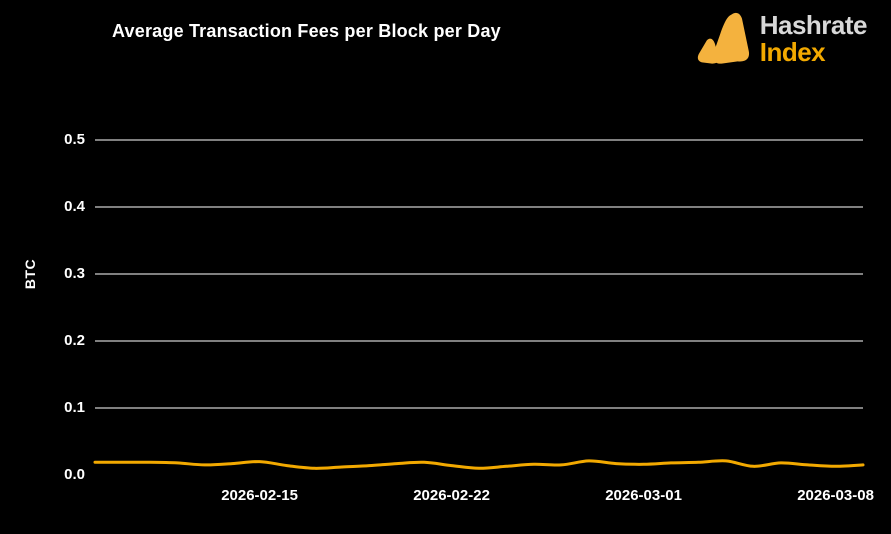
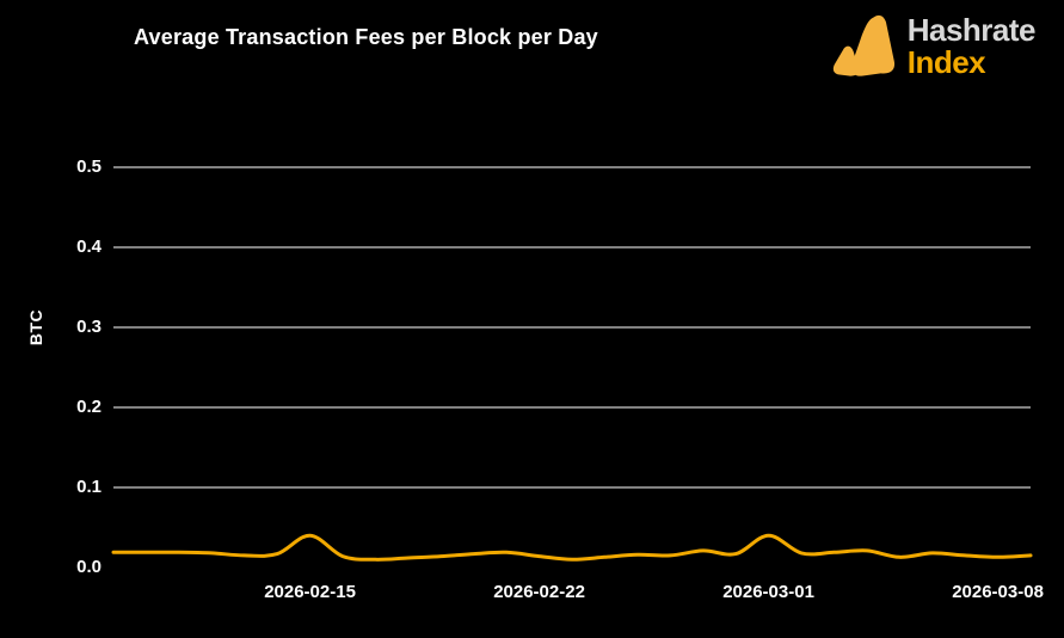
2026-02-15: 0.02 -> 0.04
2026-03-01: 0.02 -> 0.04
